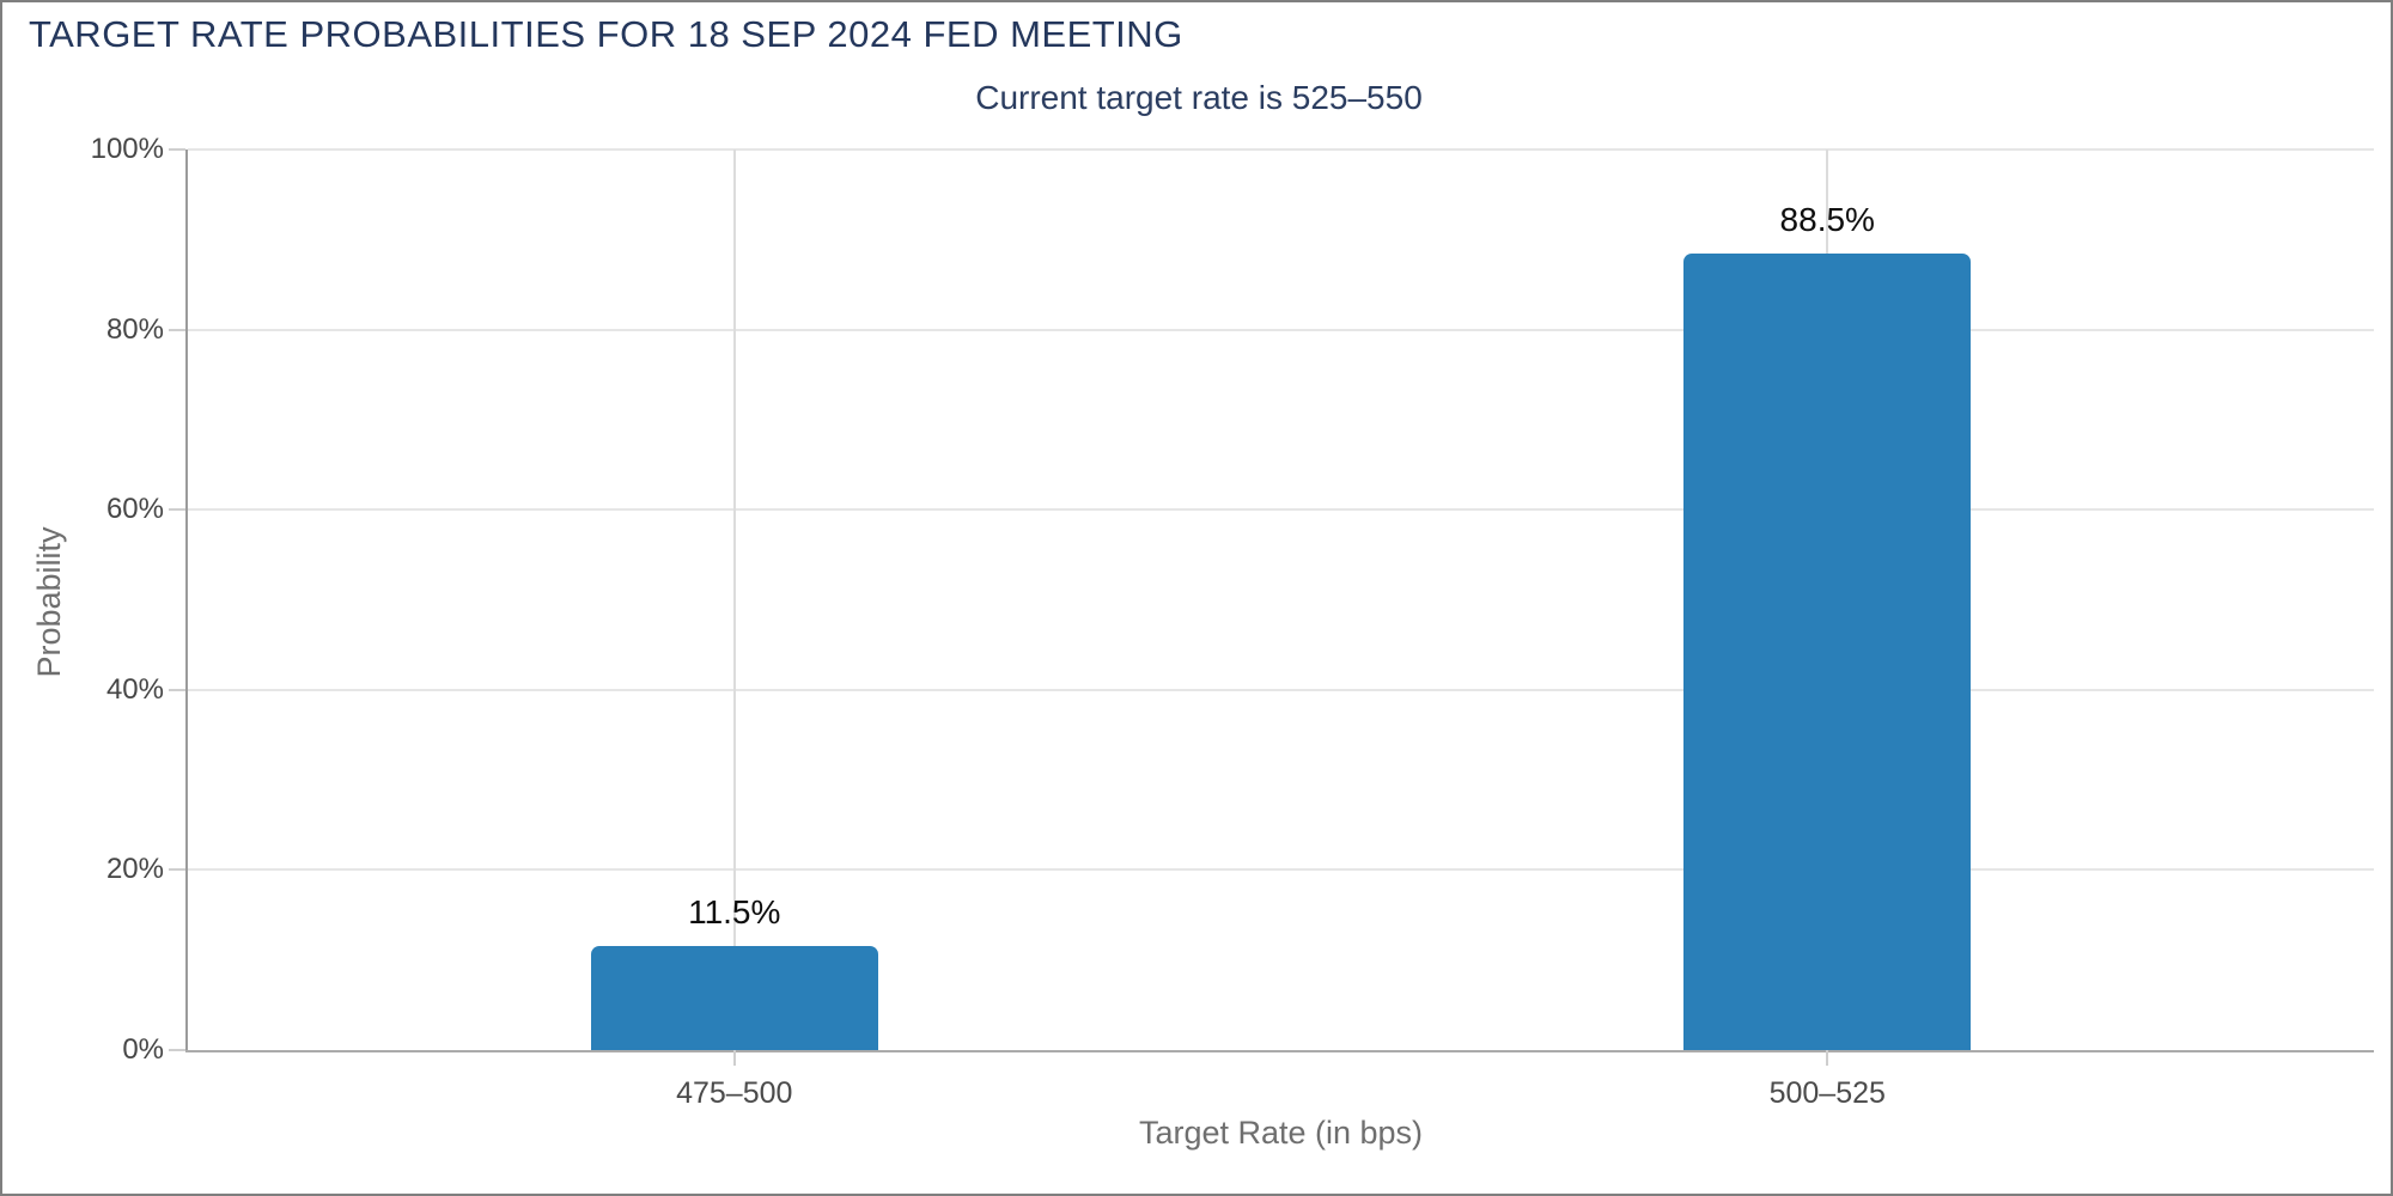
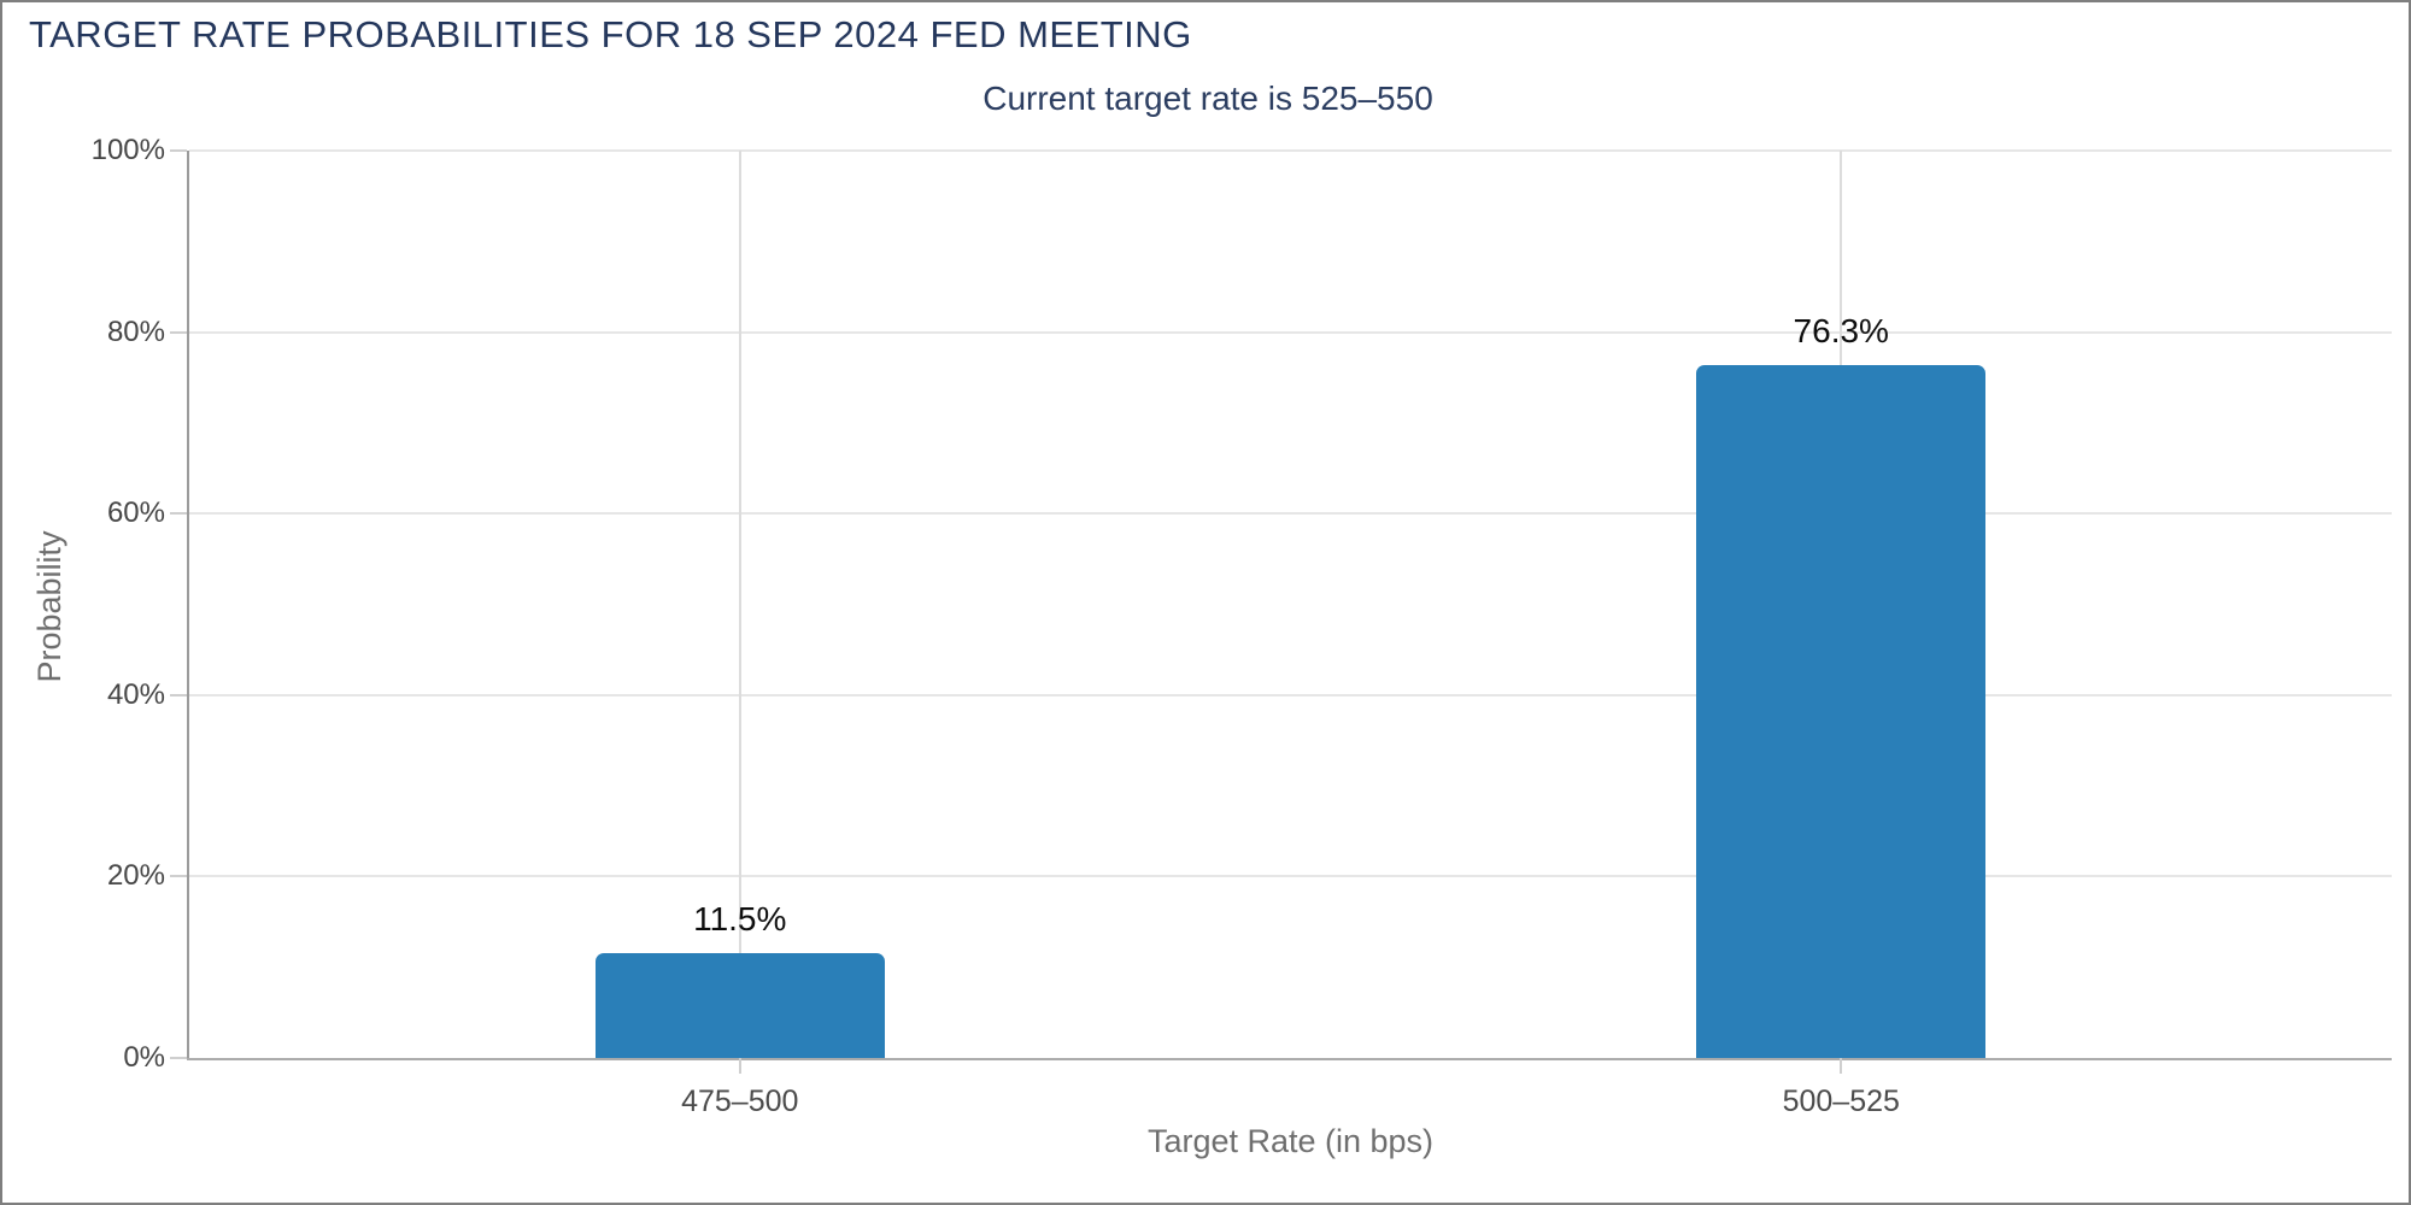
500–525: 88.5% -> 76.3%
